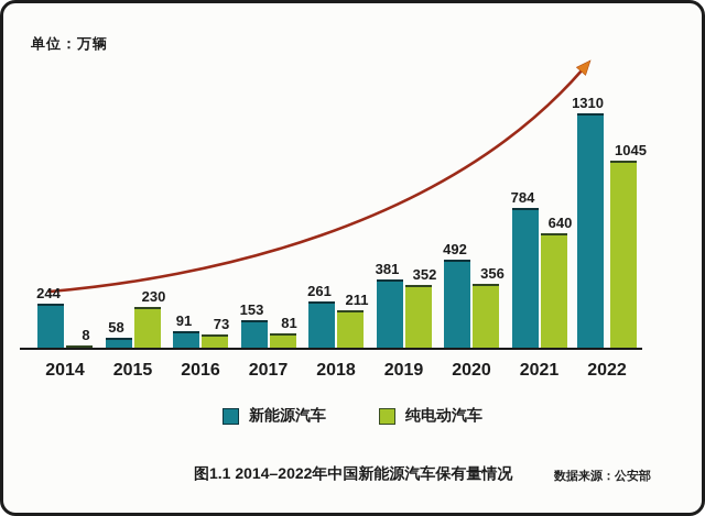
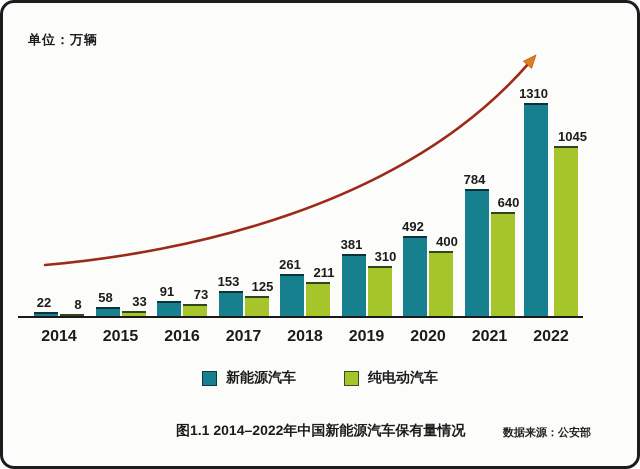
新能源汽车/2014: 244 -> 22
纯电动汽车/2015: 230 -> 33
纯电动汽车/2017: 81 -> 125
纯电动汽车/2019: 352 -> 310
纯电动汽车/2020: 356 -> 400
